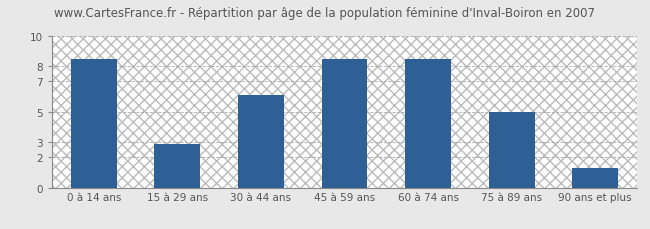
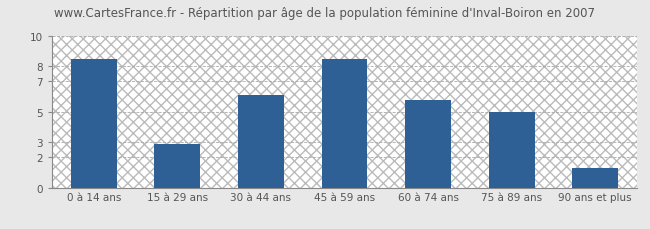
60 à 74 ans: 8.5 -> 5.8
